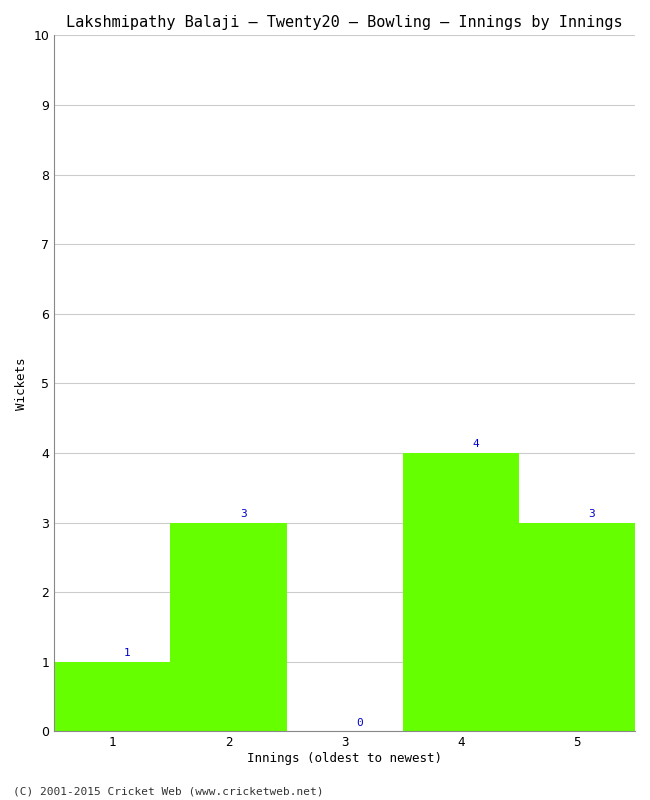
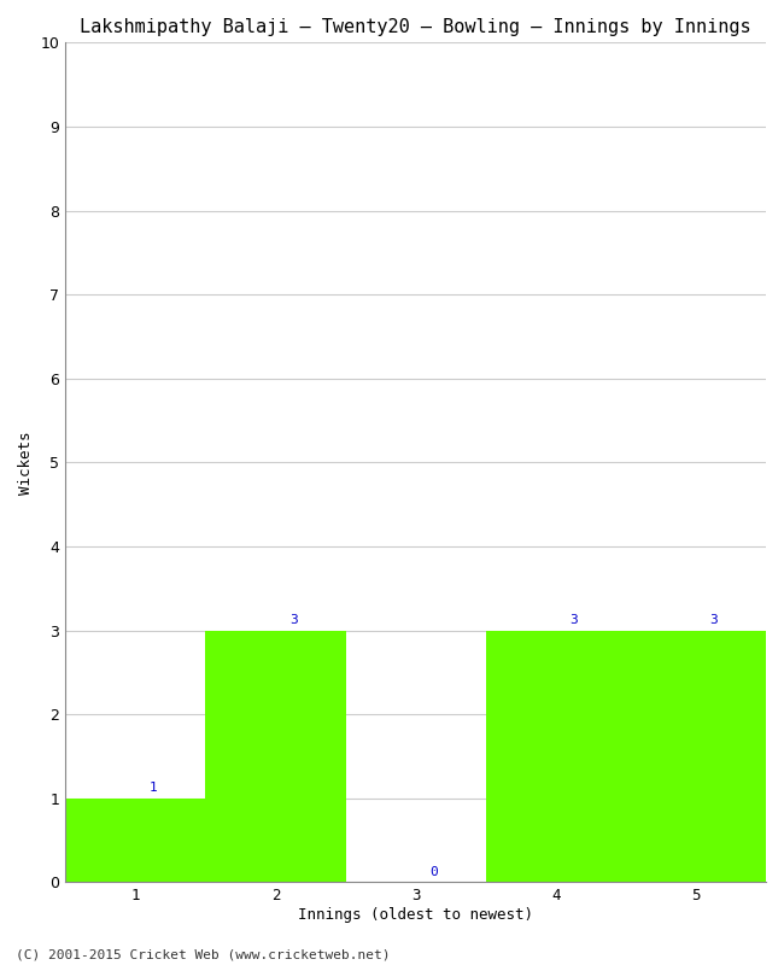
4: 4 -> 3
